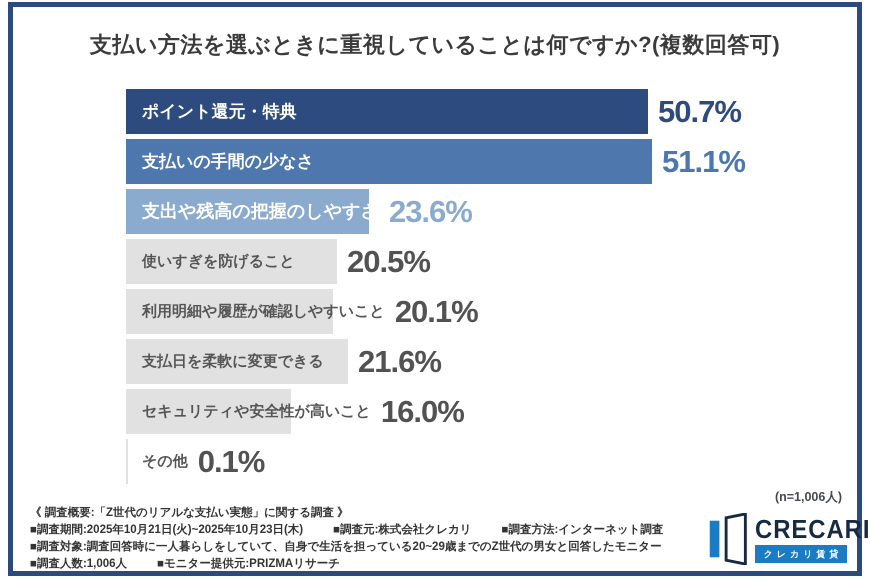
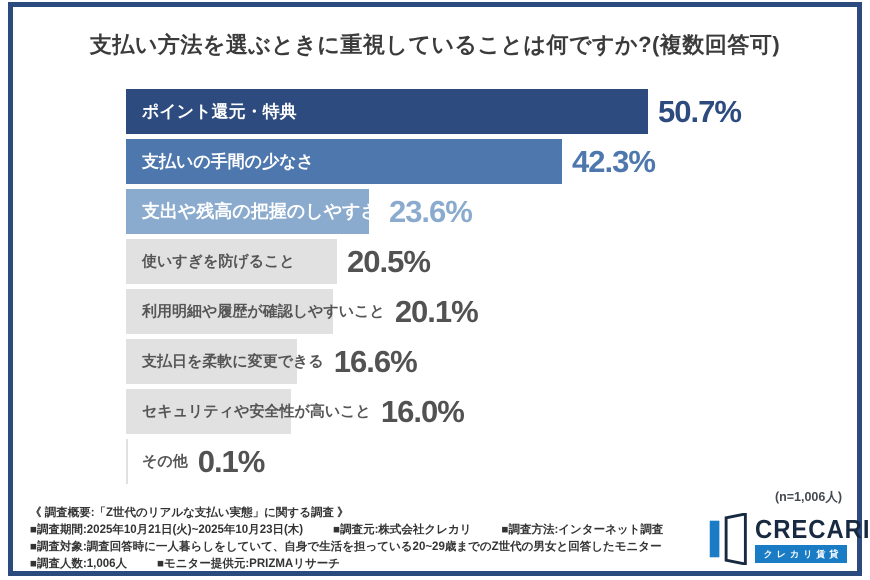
支払いの手間の少なさ: 51.1% -> 42.3%
支払日を柔軟に変更できる: 21.6% -> 16.6%
